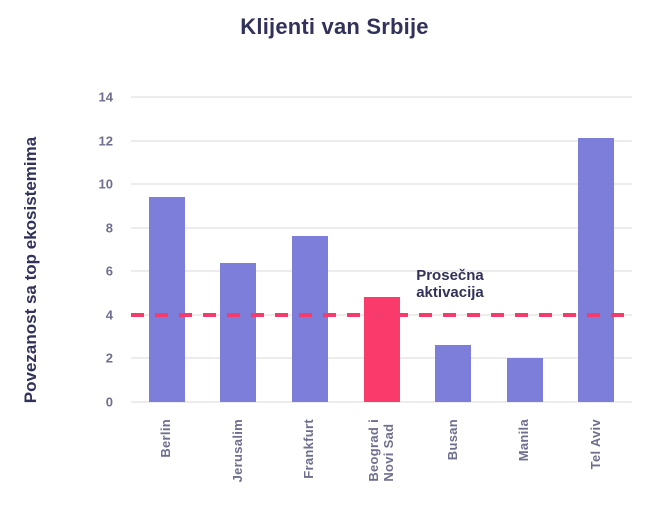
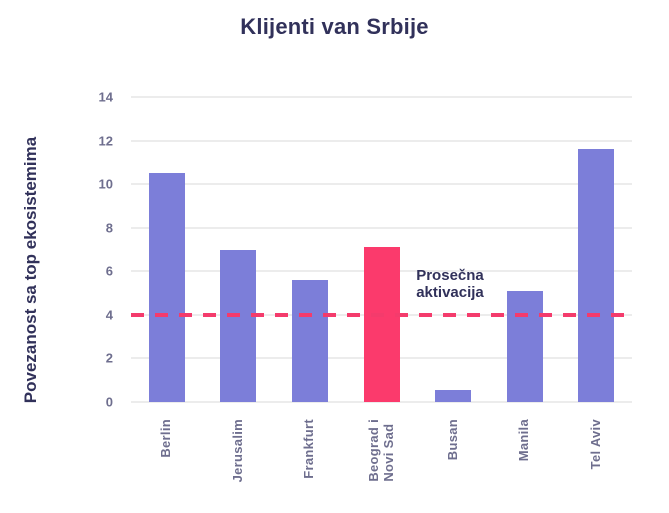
Berlin: 9.4 -> 10.5
Jerusalim: 6.4 -> 7.0
Frankfurt: 7.6 -> 5.6
Beograd i Novi Sad: 4.8 -> 7.1
Busan: 2.6 -> 0.6
Manila: 2.0 -> 5.1
Tel Aviv: 12.1 -> 11.6
